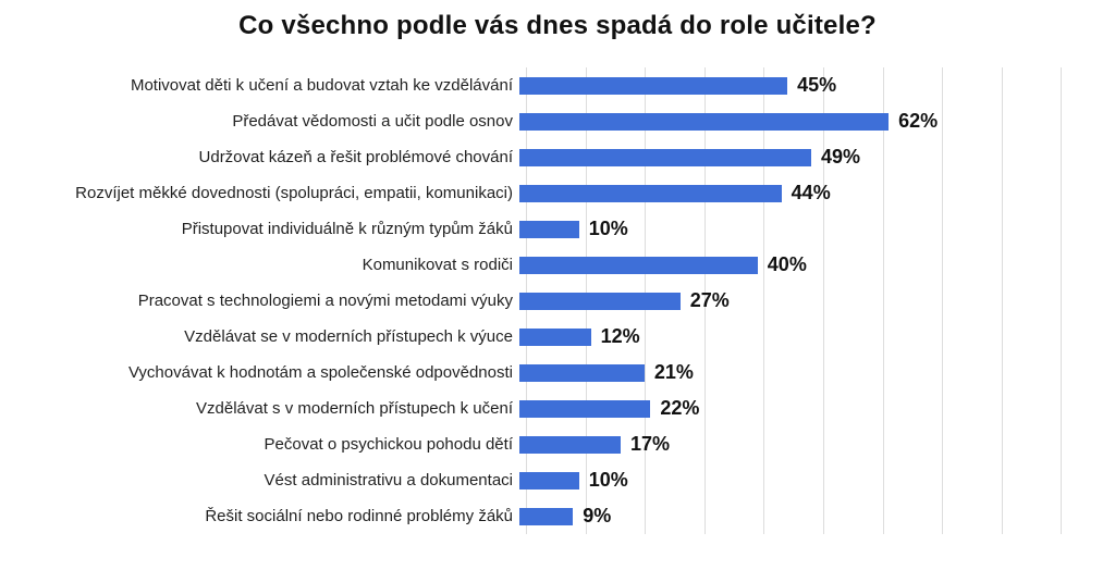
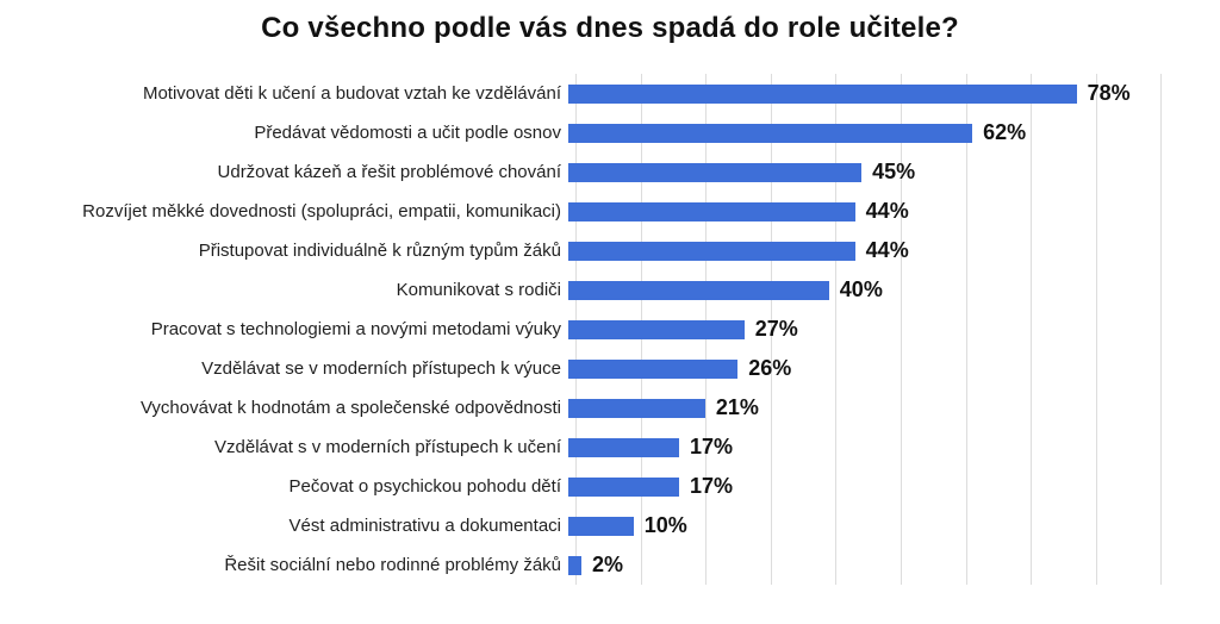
Motivovat děti k učení a budovat vztah ke vzdělávání: 45% -> 78%
Udržovat kázeň a řešit problémové chování: 49% -> 45%
Přistupovat individuálně k různým typům žáků: 10% -> 44%
Vzdělávat se v moderních přístupech k výuce: 12% -> 26%
Vzdělávat s v moderních přístupech k učení: 22% -> 17%
Řešit sociální nebo rodinné problémy žáků: 9% -> 2%
